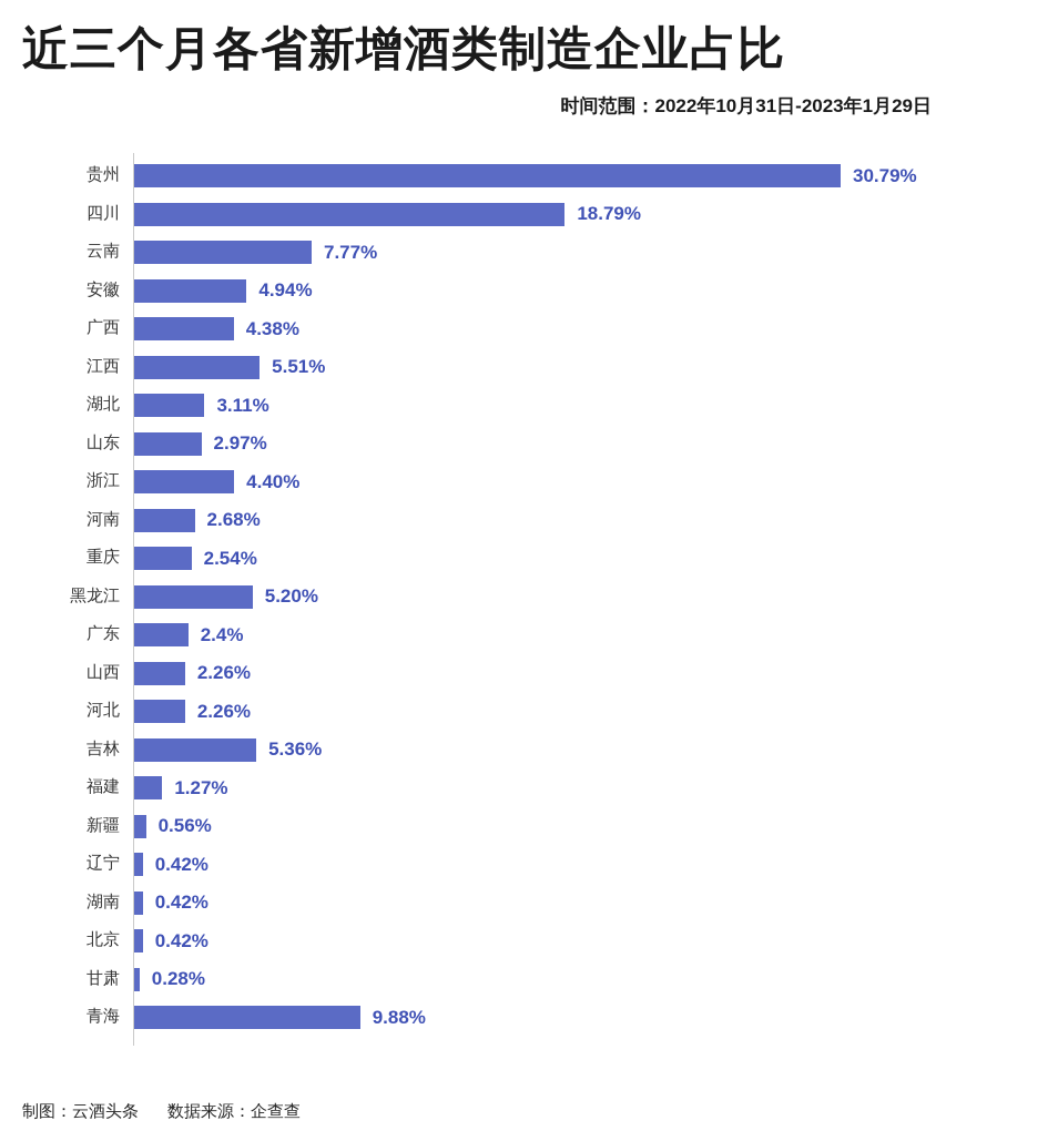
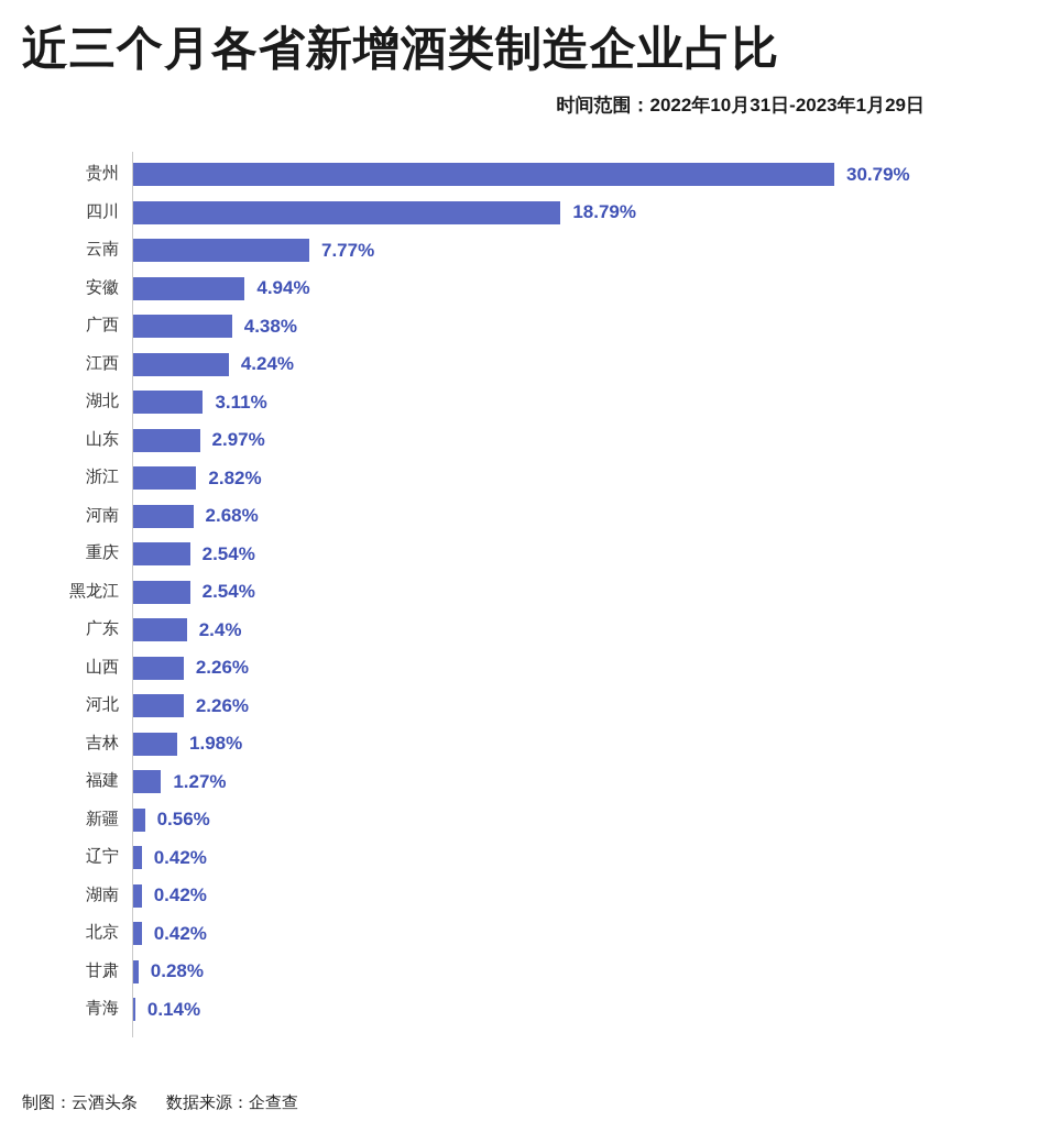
江西: 5.51% -> 4.24%
浙江: 4.40% -> 2.82%
黑龙江: 5.20% -> 2.54%
吉林: 5.36% -> 1.98%
青海: 9.88% -> 0.14%
